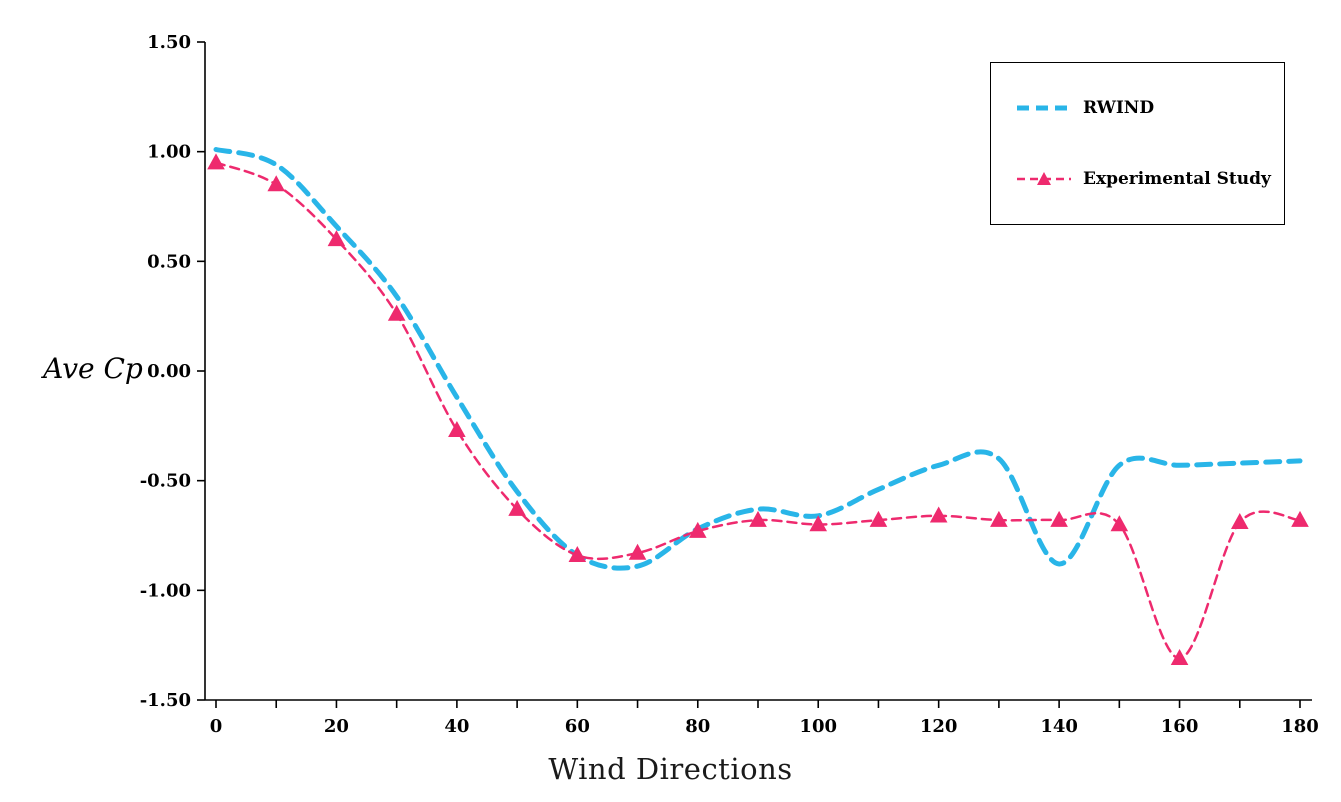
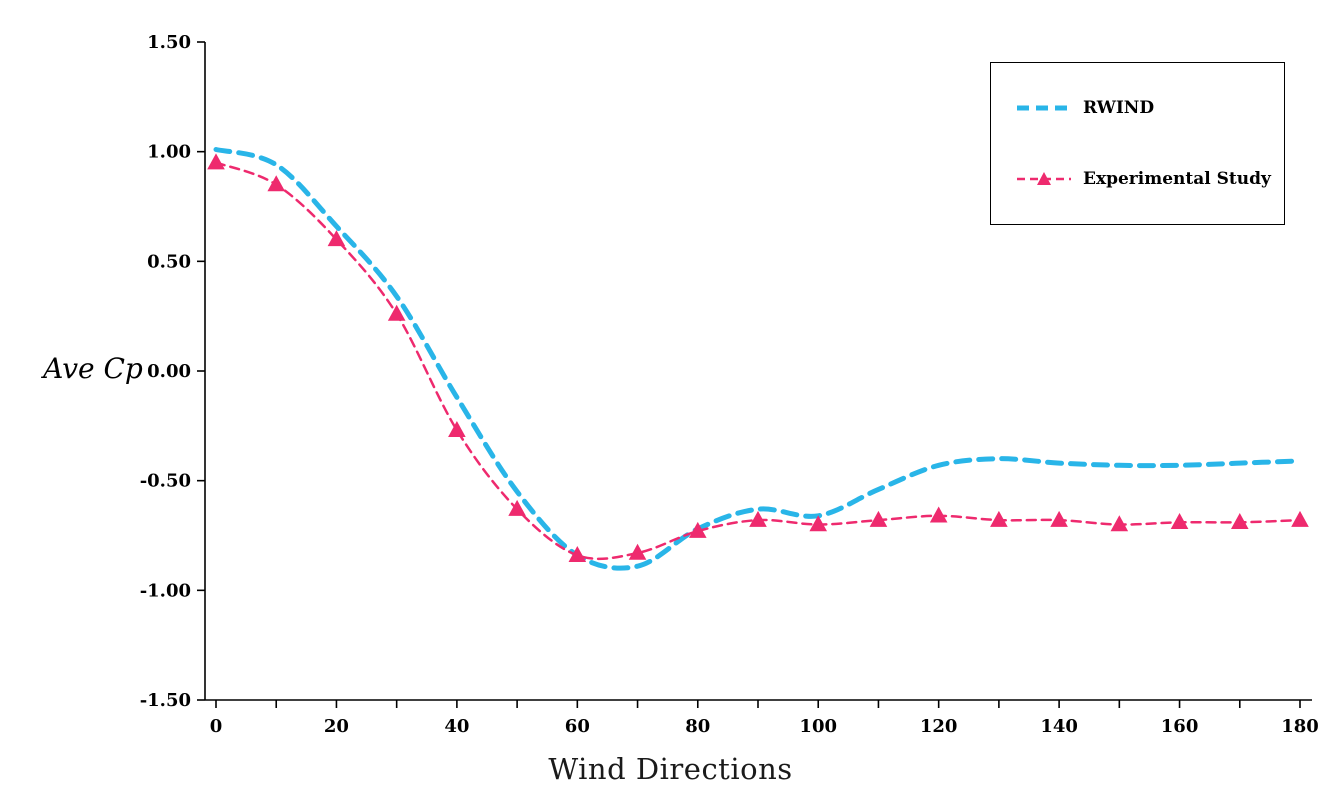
RWIND/140: -0.88 -> -0.42
Experimental Study/160: -1.31 -> -0.69
